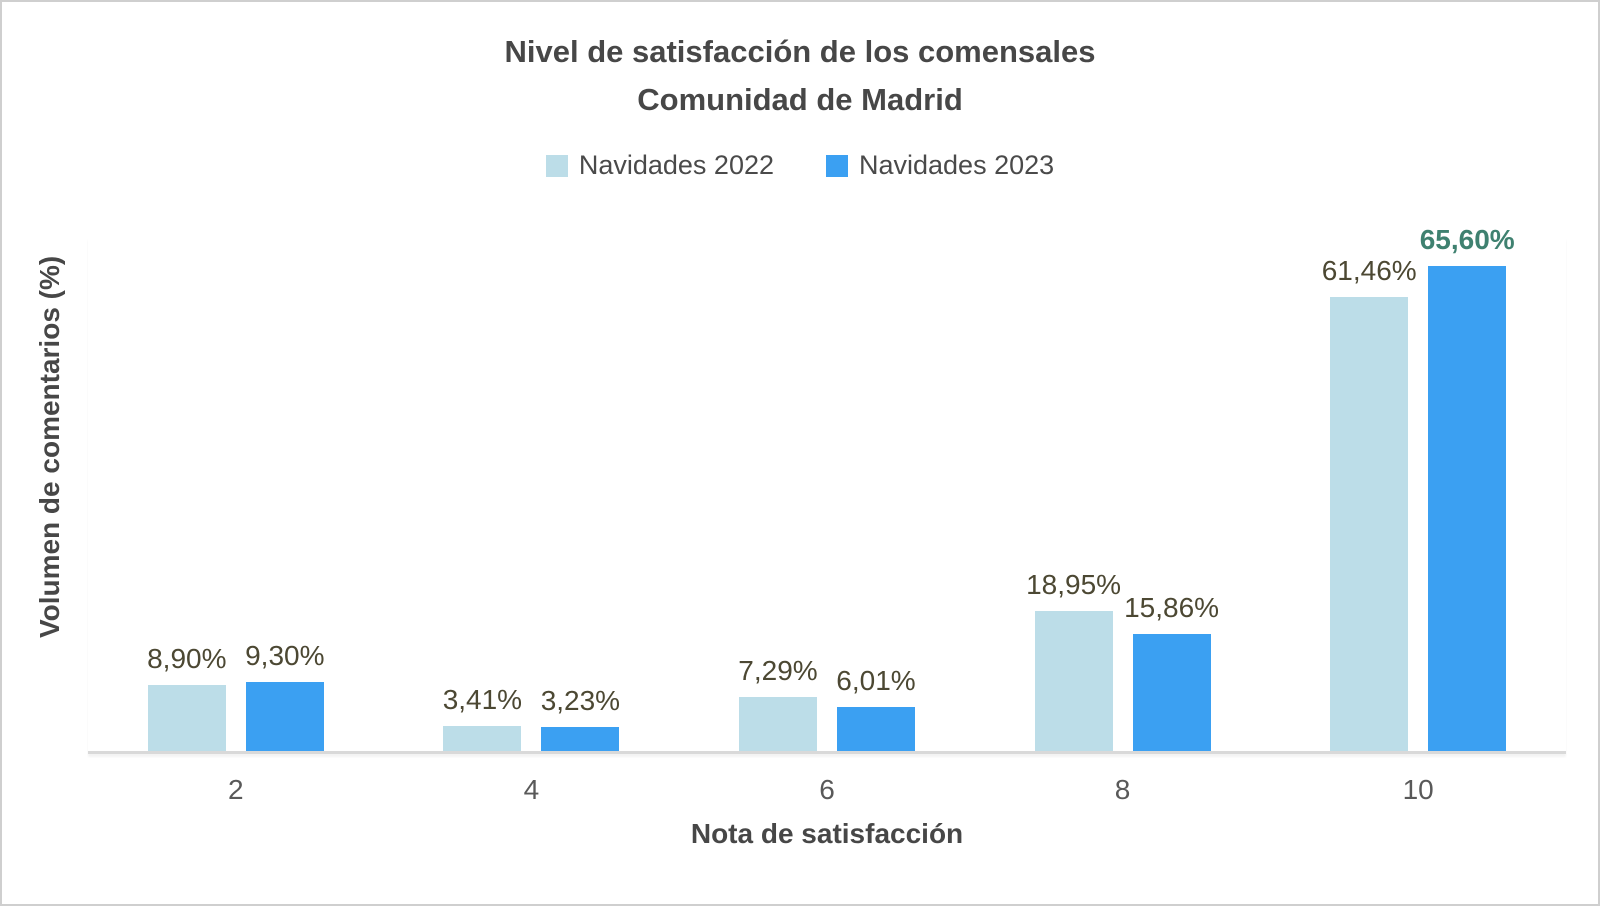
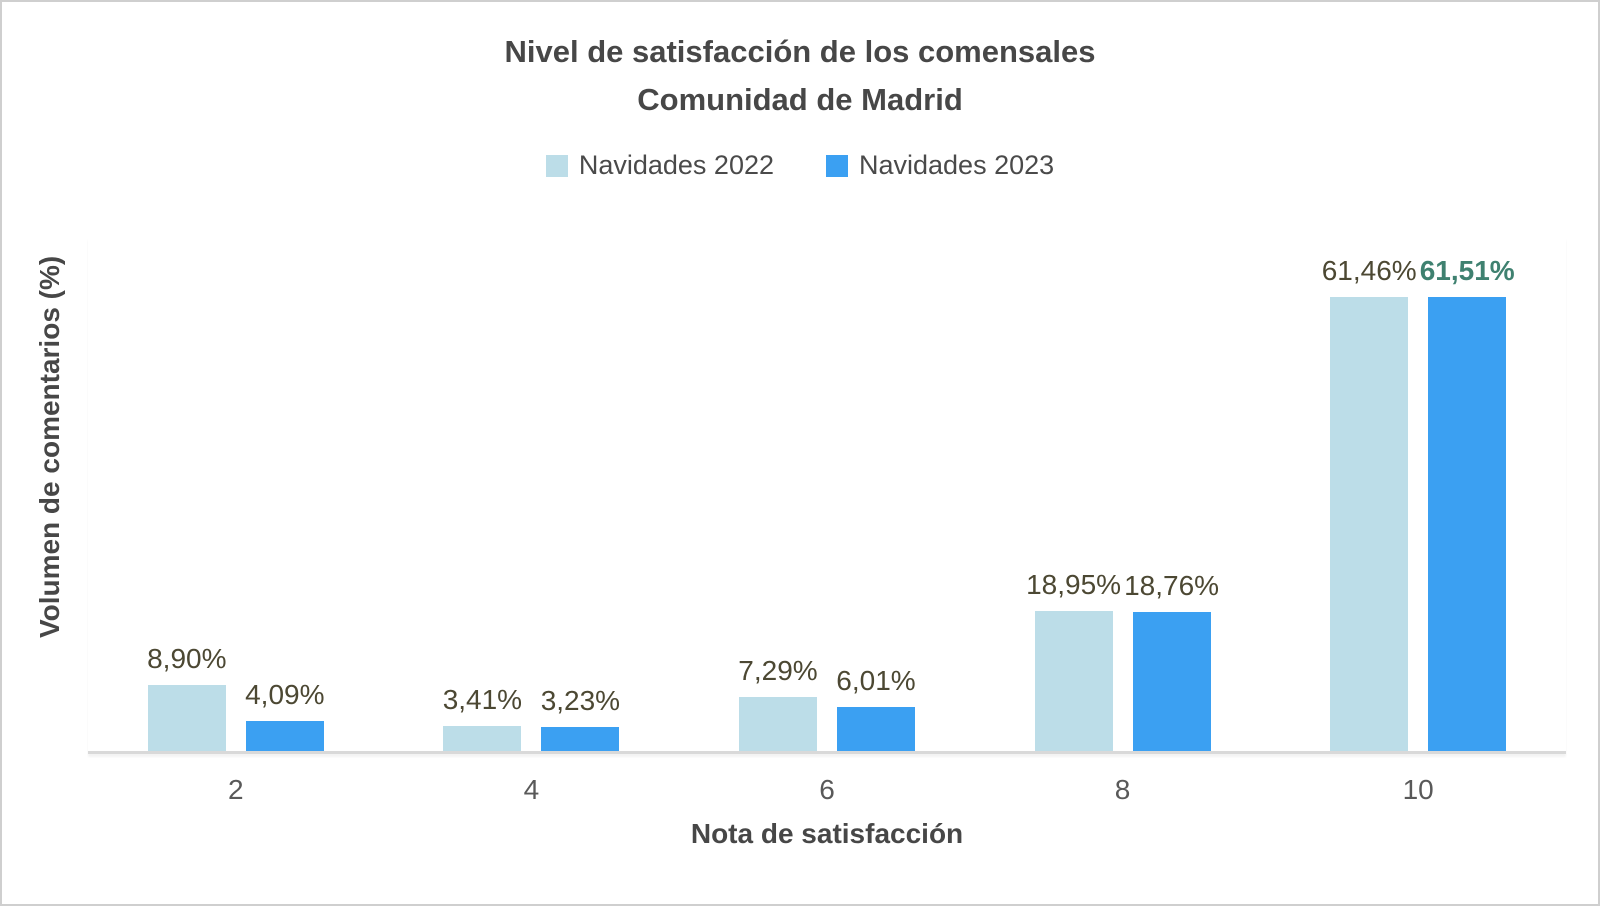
Navidades 2023/2: 9,30% -> 4,09%
Navidades 2023/8: 15,86% -> 18,76%
Navidades 2023/10: 65,60% -> 61,51%
